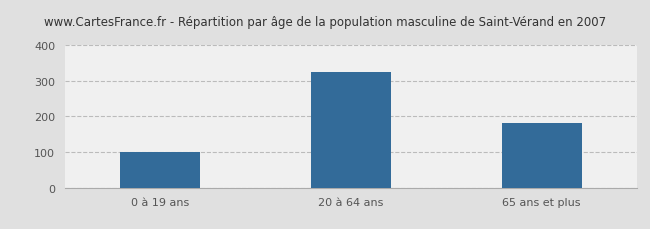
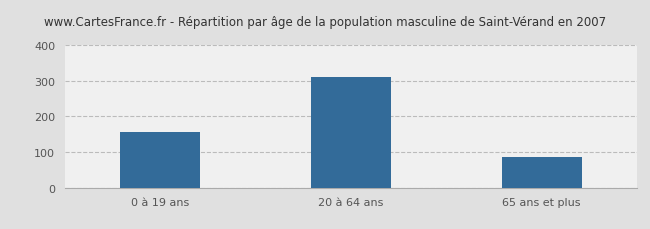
0 à 19 ans: 100 -> 155
20 à 64 ans: 325 -> 310
65 ans et plus: 180 -> 85
